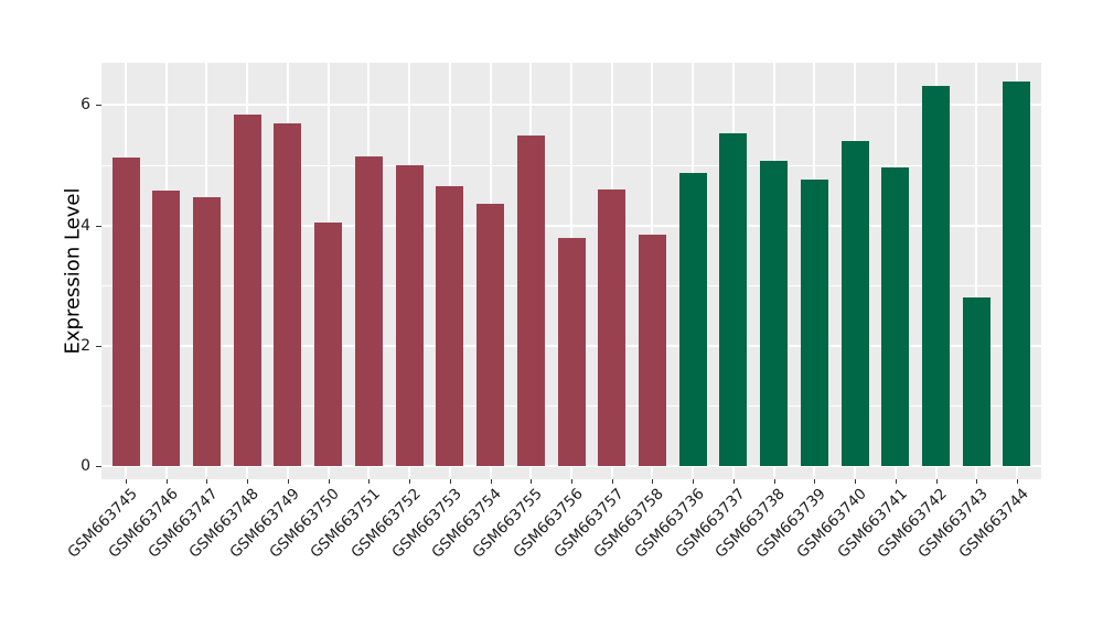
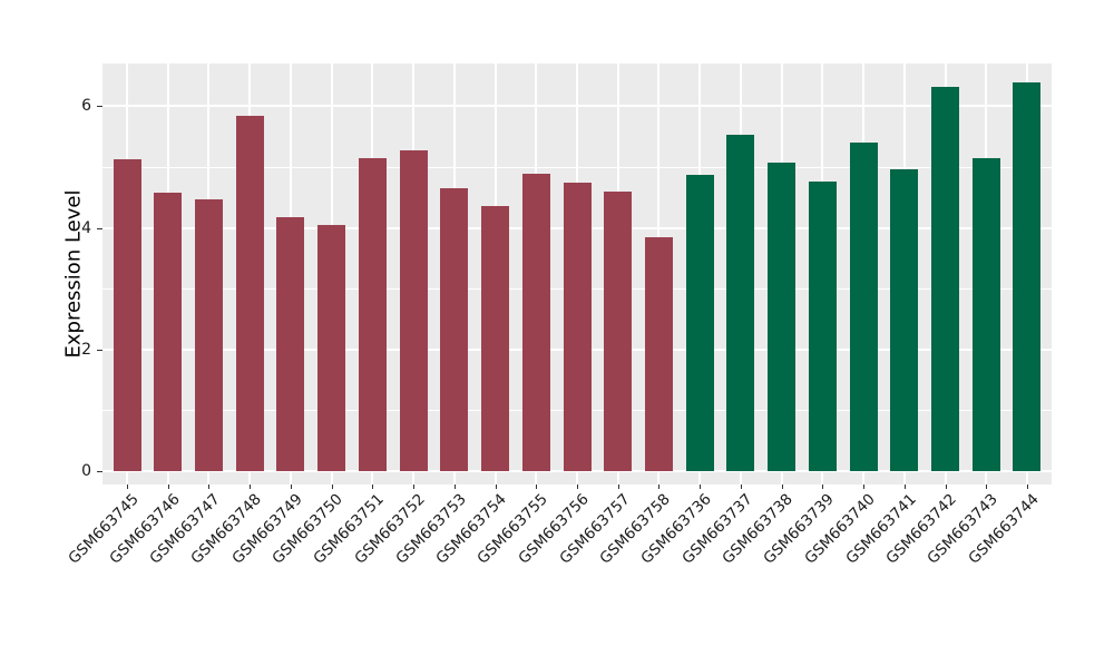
GSM663749: 5.7 -> 4.2
GSM663752: 5.0 -> 5.3
GSM663755: 5.5 -> 4.9
GSM663756: 3.8 -> 4.7
GSM663743: 2.8 -> 5.2
